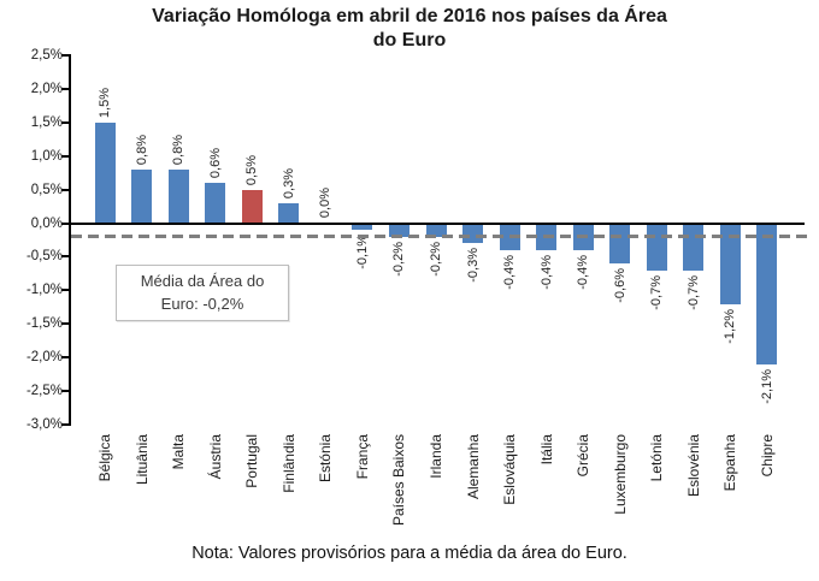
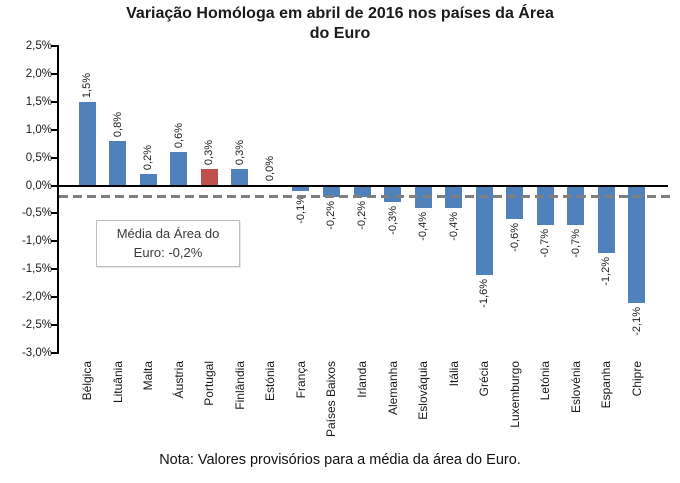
Malta: 0,8% -> 0,2%
Portugal: 0,5% -> 0,3%
Grécia: -0,4% -> -1,6%
